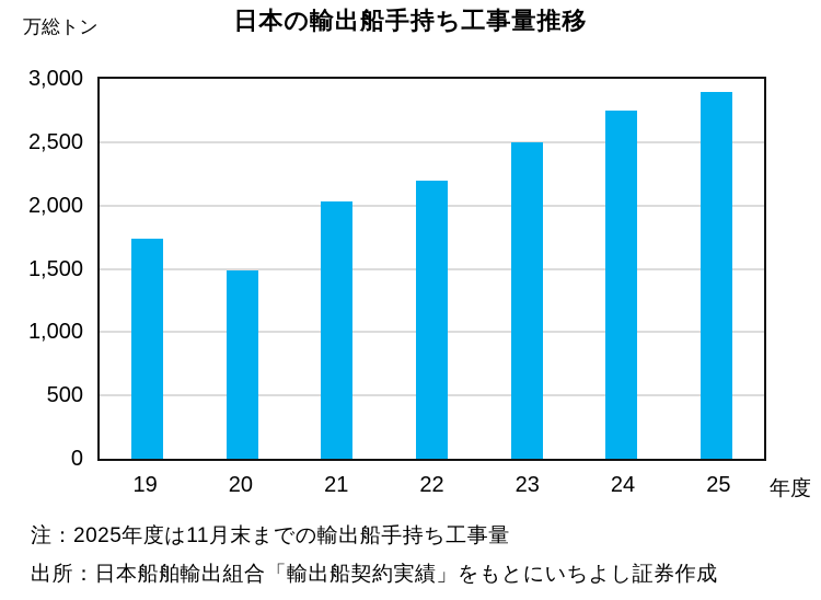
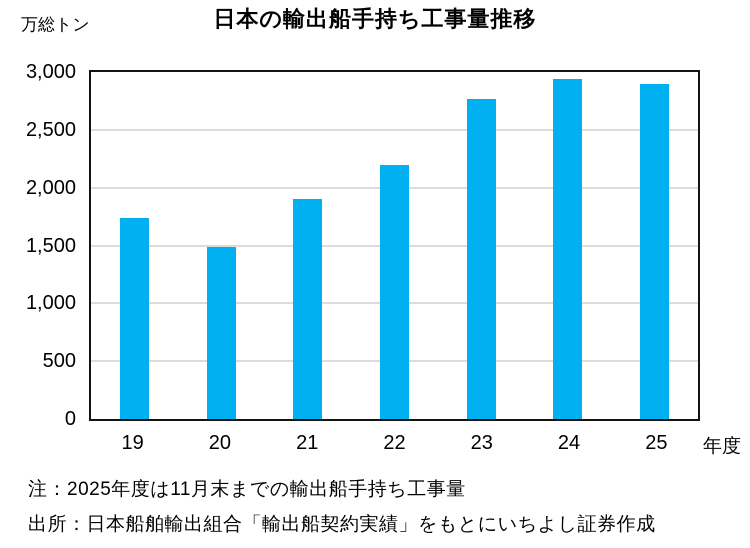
21: 2030 -> 1900
23: 2500 -> 2770
24: 2750 -> 2940
